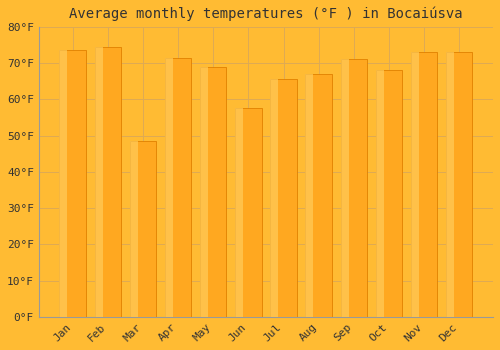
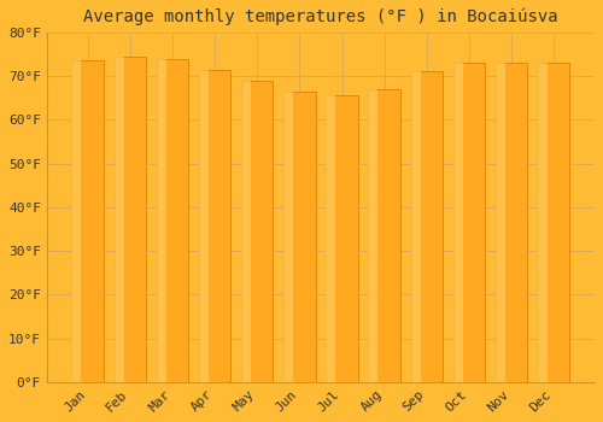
Mar: 48.5°F -> 73.8°F
Jun: 57.5°F -> 66.5°F
Oct: 68.0°F -> 73.0°F
